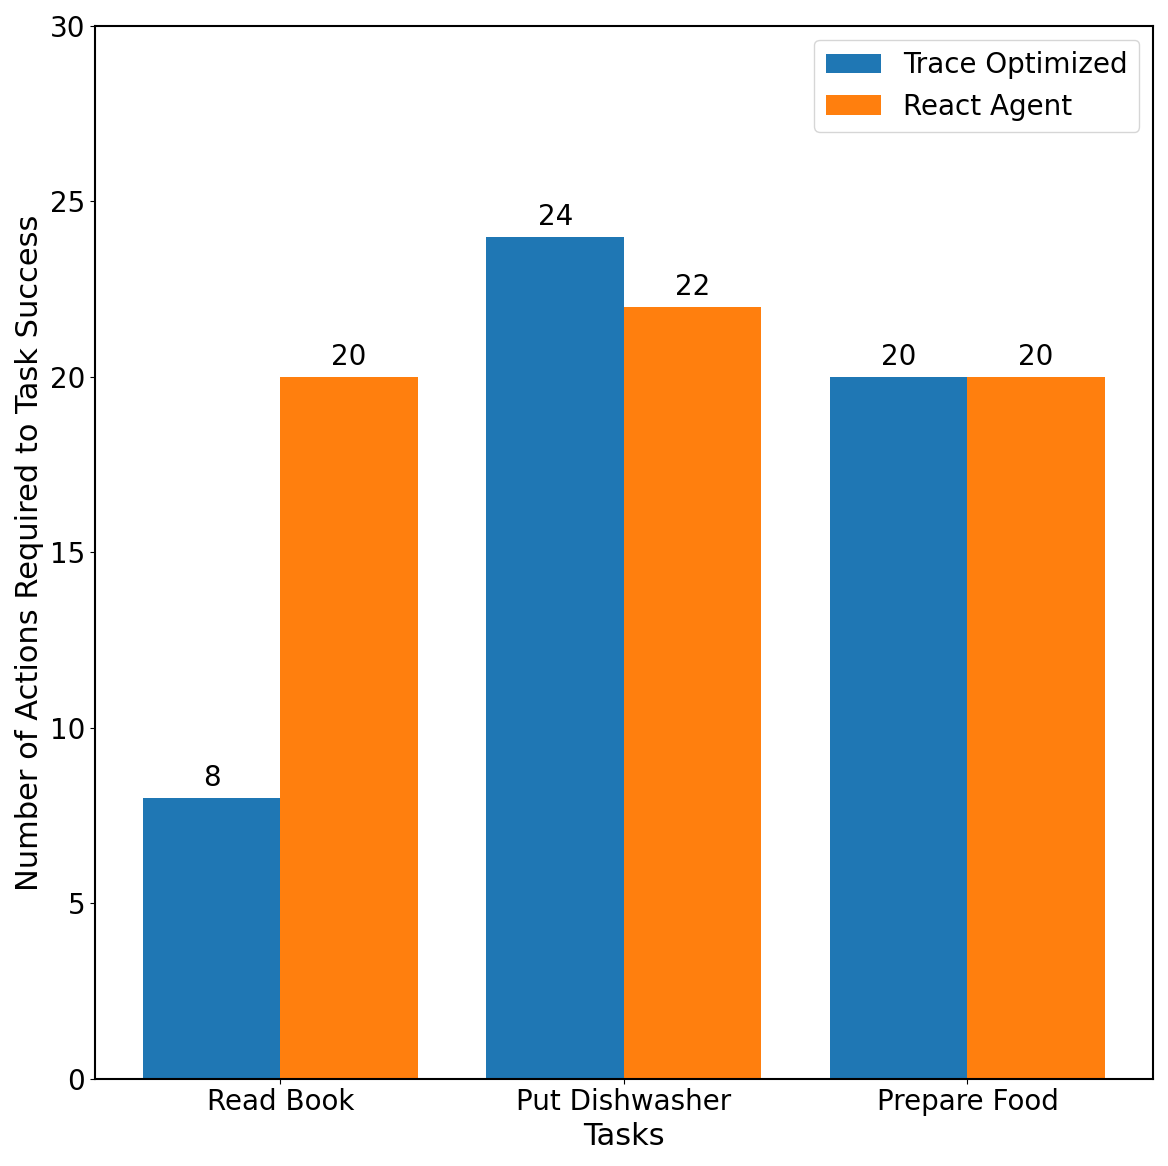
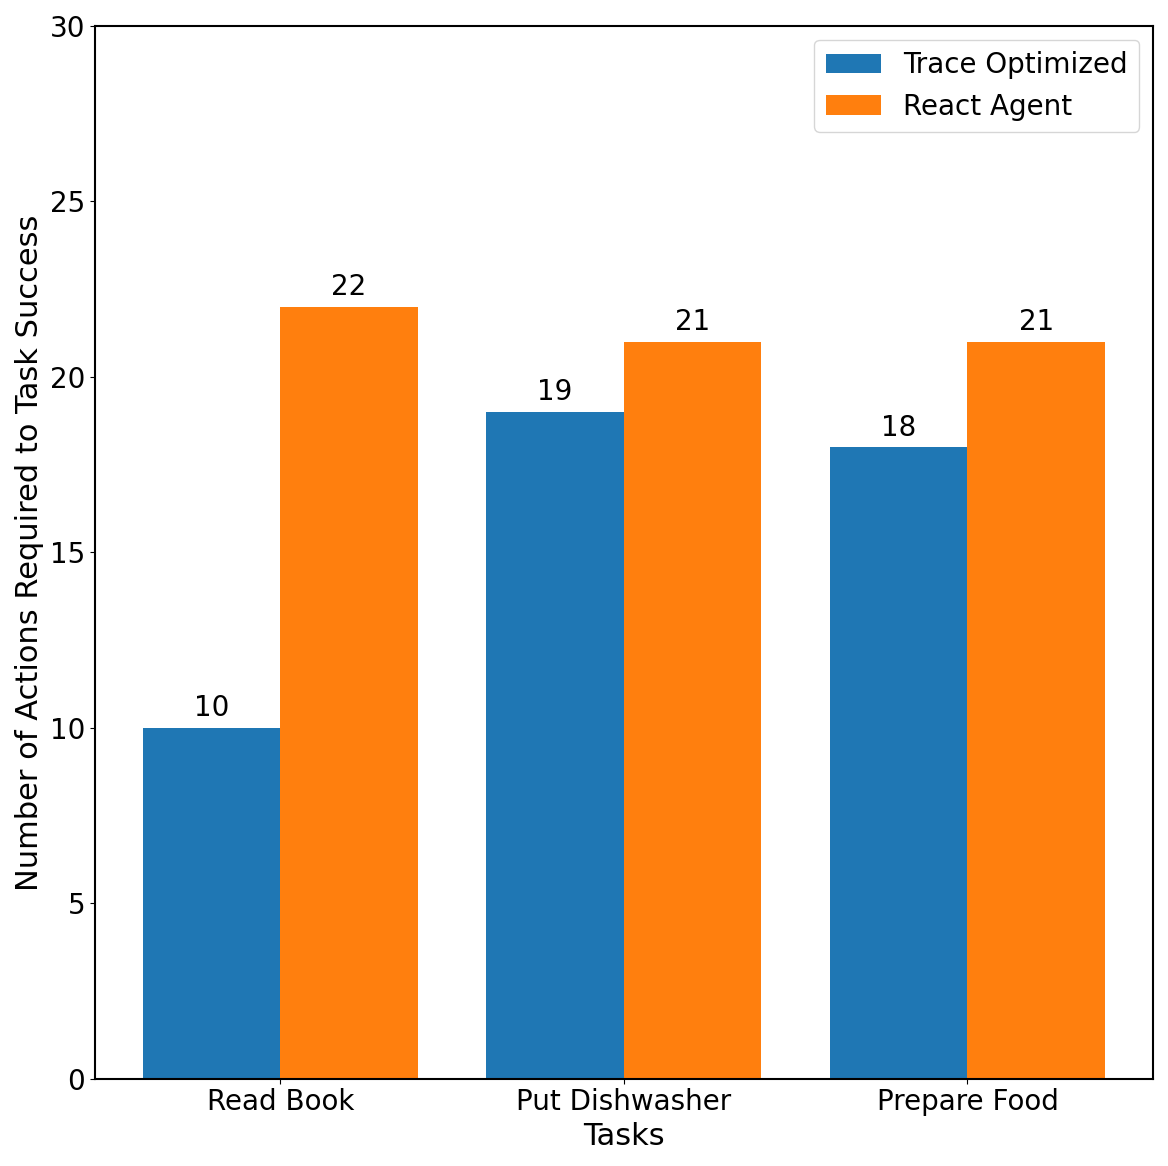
Trace Optimized/Read Book: 8 -> 10
React Agent/Read Book: 20 -> 22
Trace Optimized/Put Dishwasher: 24 -> 19
React Agent/Put Dishwasher: 22 -> 21
Trace Optimized/Prepare Food: 20 -> 18
React Agent/Prepare Food: 20 -> 21
